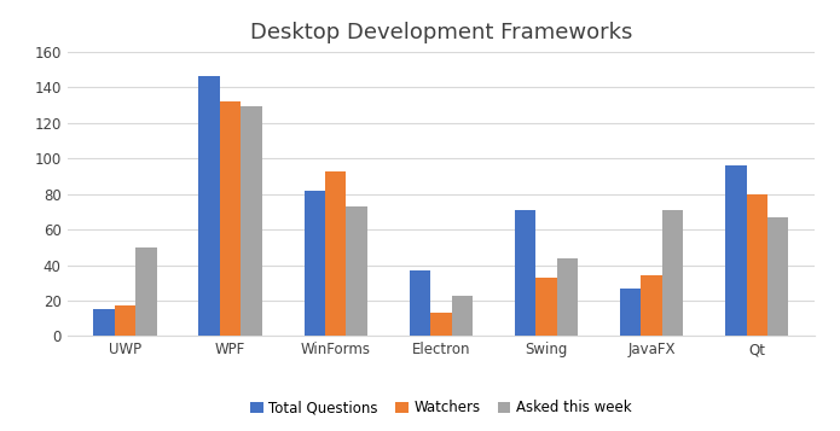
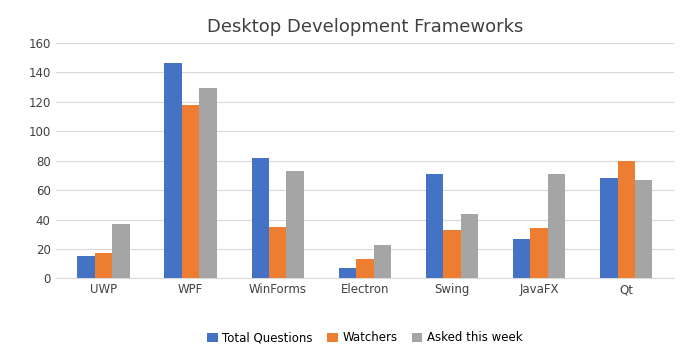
Asked this week/UWP: 50 -> 37
Watchers/WPF: 132 -> 118
Watchers/WinForms: 93 -> 35
Total Questions/Electron: 37 -> 7
Total Questions/Qt: 96 -> 68
